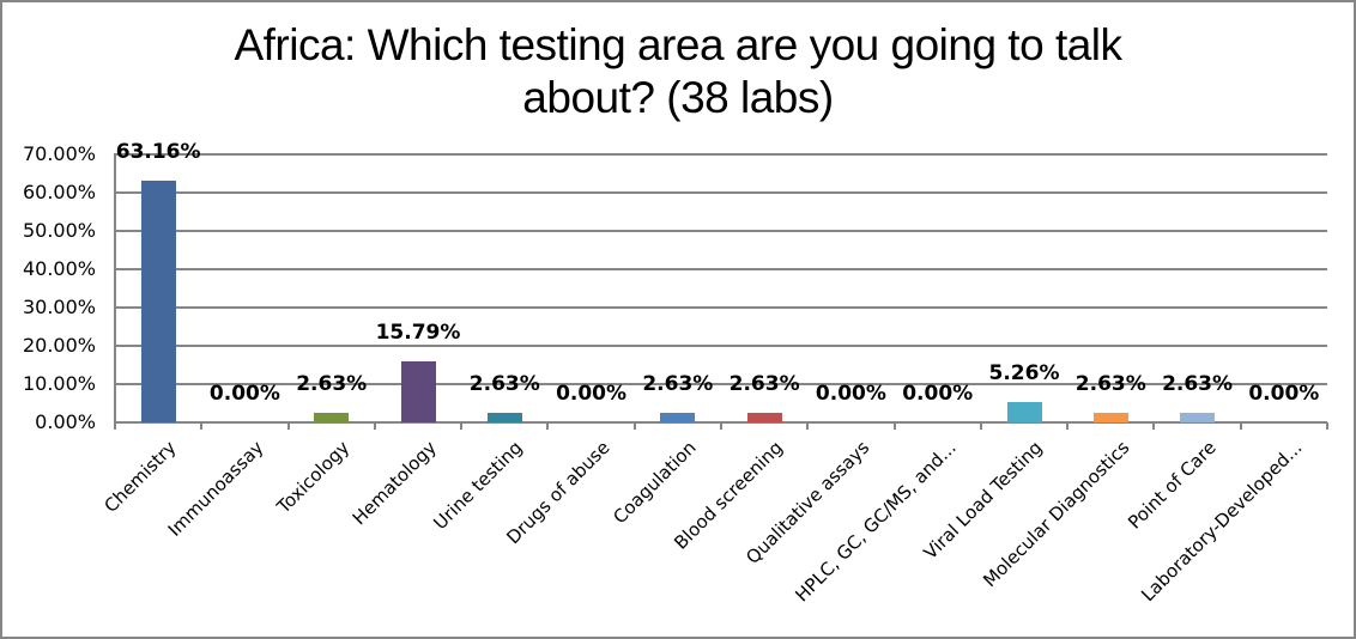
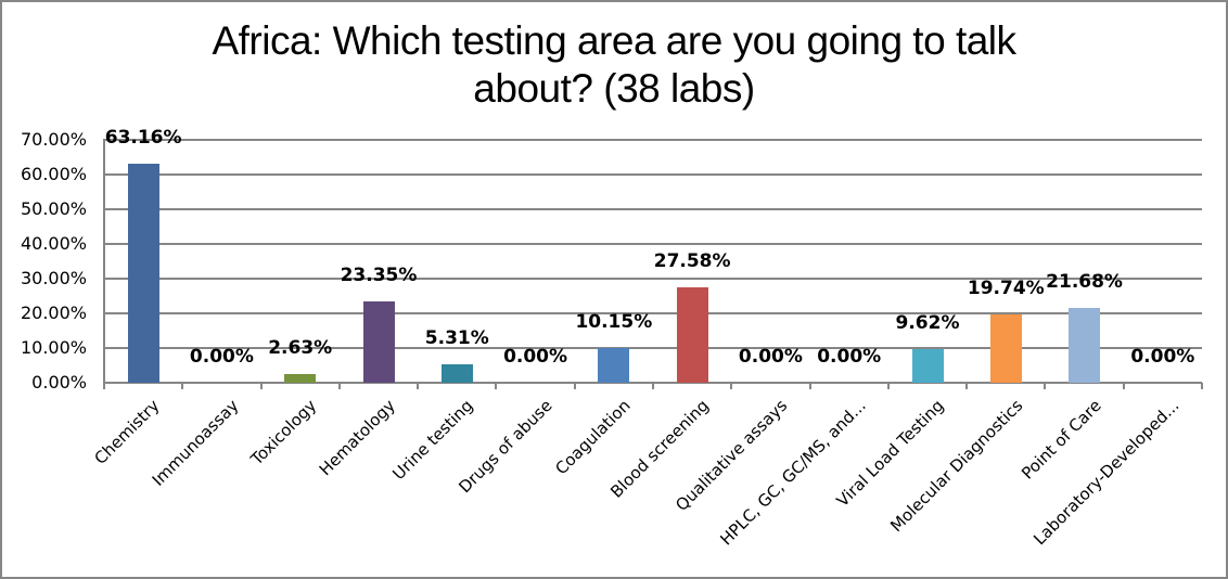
Hematology: 15.79% -> 23.35%
Urine testing: 2.63% -> 5.31%
Coagulation: 2.63% -> 10.15%
Blood screening: 2.63% -> 27.58%
Viral Load Testing: 5.26% -> 9.62%
Molecular Diagnostics: 2.63% -> 19.74%
Point of Care: 2.63% -> 21.68%
